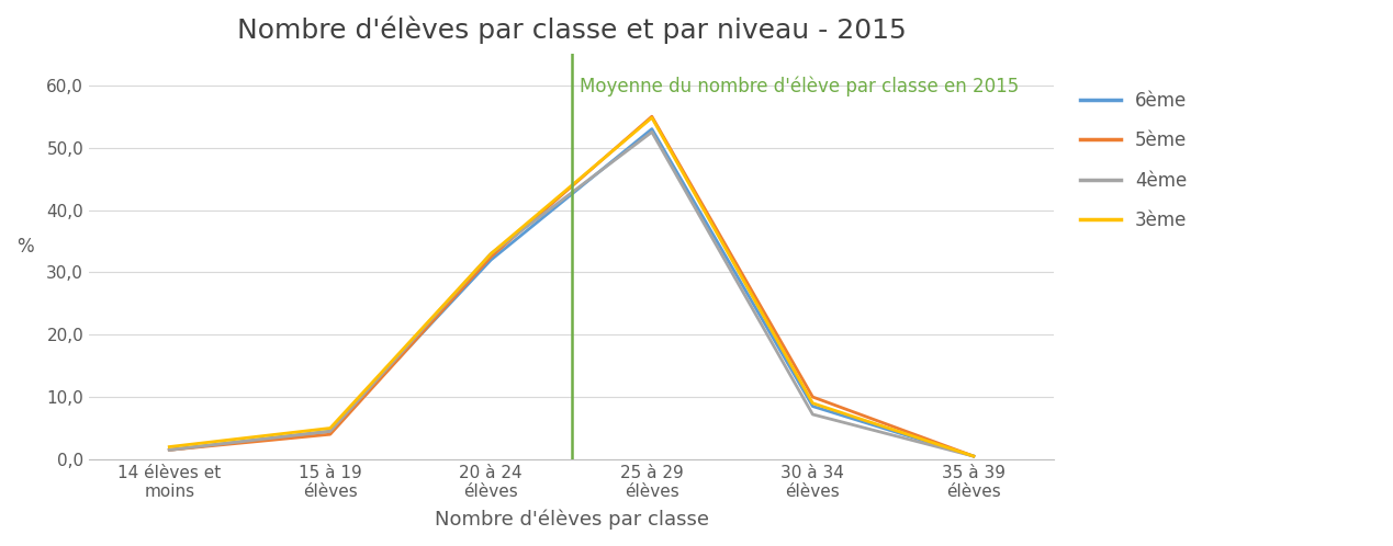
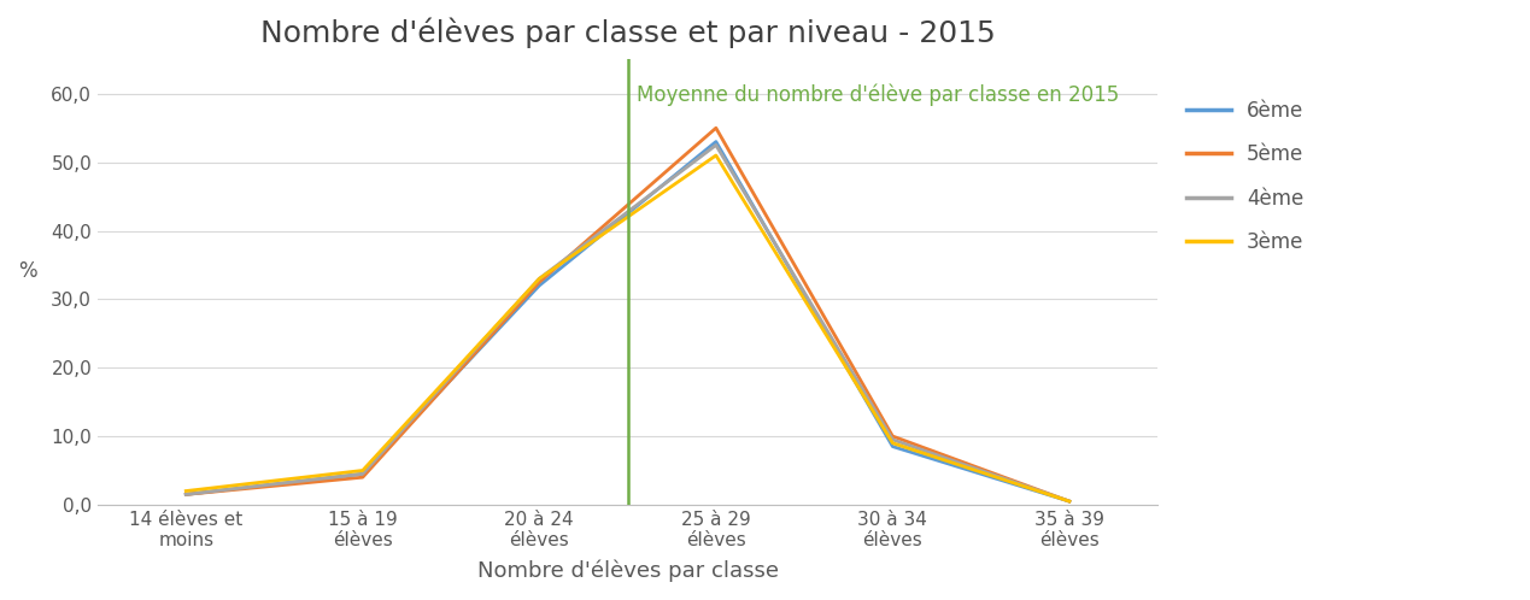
3ème/25 à 29 élèves: 54,8 -> 51,0
4ème/30 à 34 élèves: 7,2 -> 9,5
